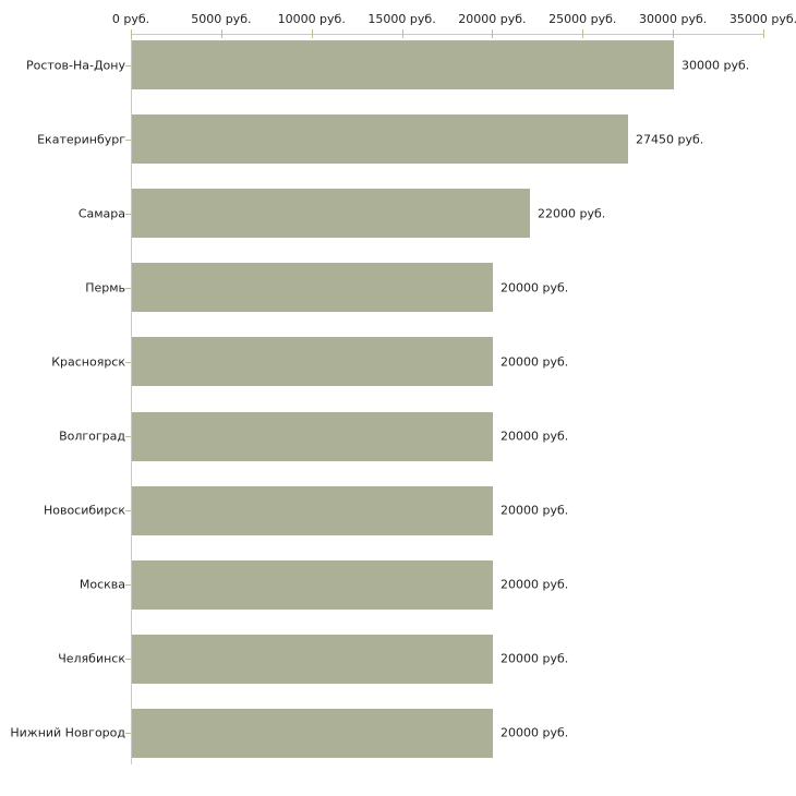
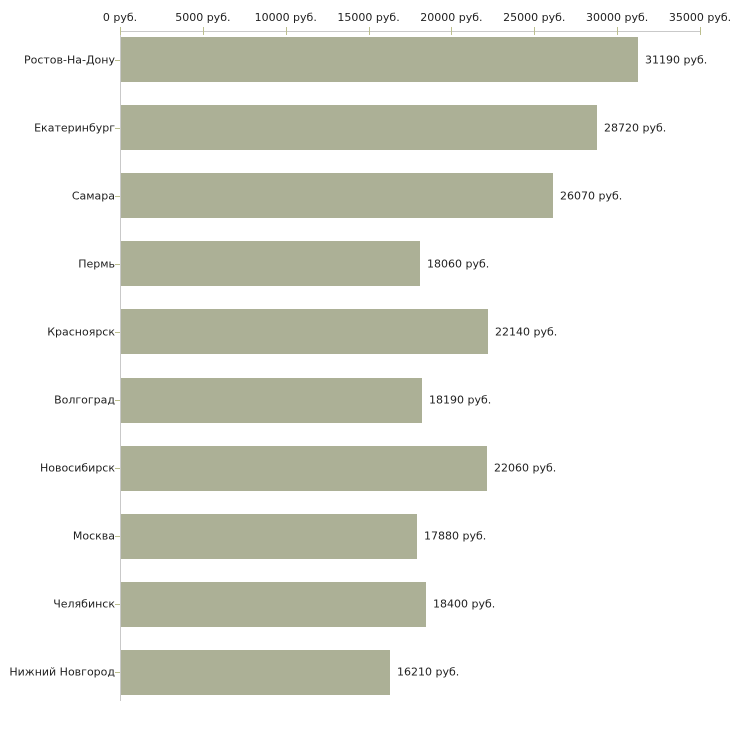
Ростов-На-Дону: 30000 -> 31190
Екатеринбург: 27450 -> 28720
Самара: 22000 -> 26070
Пермь: 20000 -> 18060
Красноярск: 20000 -> 22140
Волгоград: 20000 -> 18190
Новосибирск: 20000 -> 22060
Москва: 20000 -> 17880
Челябинск: 20000 -> 18400
Нижний Новгород: 20000 -> 16210
